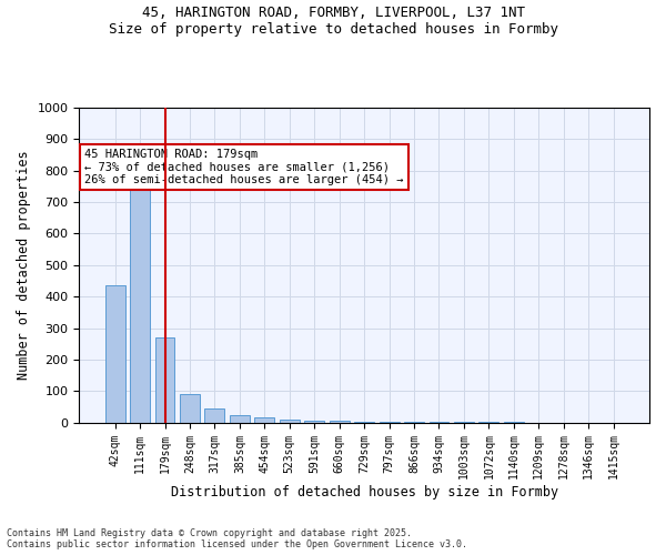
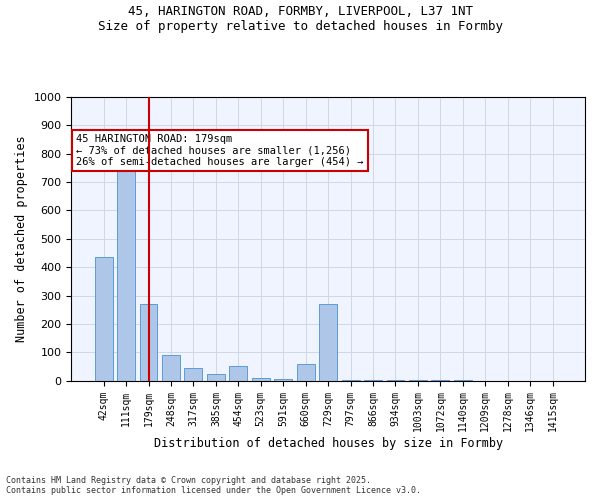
454sqm: 15 -> 50
660sqm: 5 -> 60
729sqm: 3 -> 270
